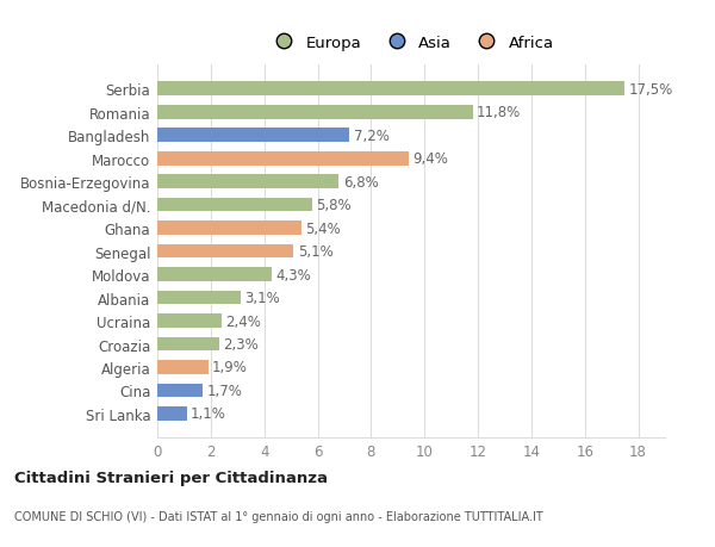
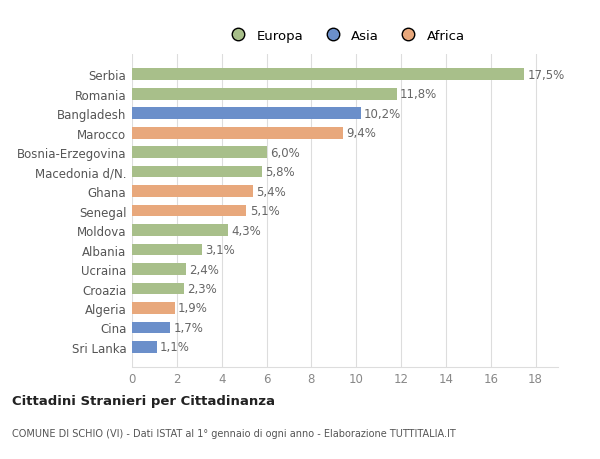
Bangladesh: 7,2% -> 10,2%
Bosnia-Erzegovina: 6,8% -> 6,0%
